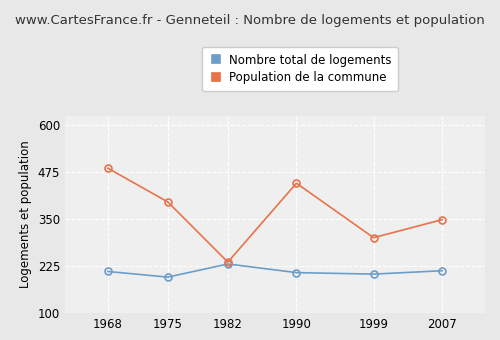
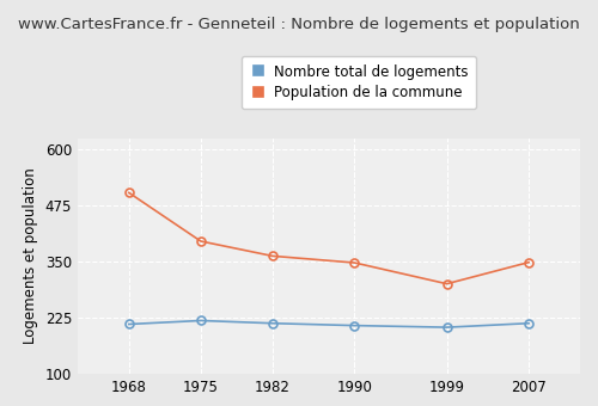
Population de la commune/1968: 485 -> 503
Nombre total de logements/1975: 195 -> 218
Nombre total de logements/1982: 230 -> 212
Population de la commune/1982: 235 -> 362
Population de la commune/1990: 445 -> 347
